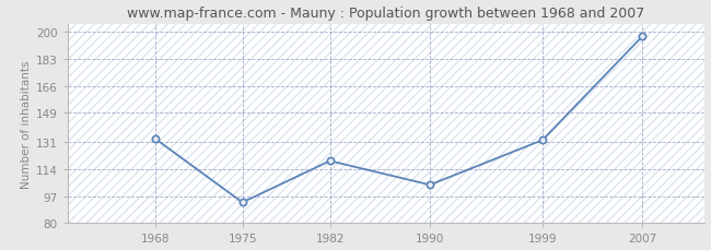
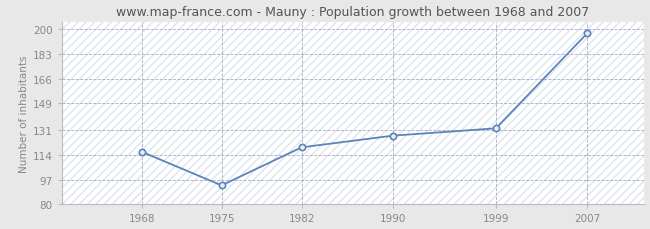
1968: 133 -> 116
1990: 104 -> 127
